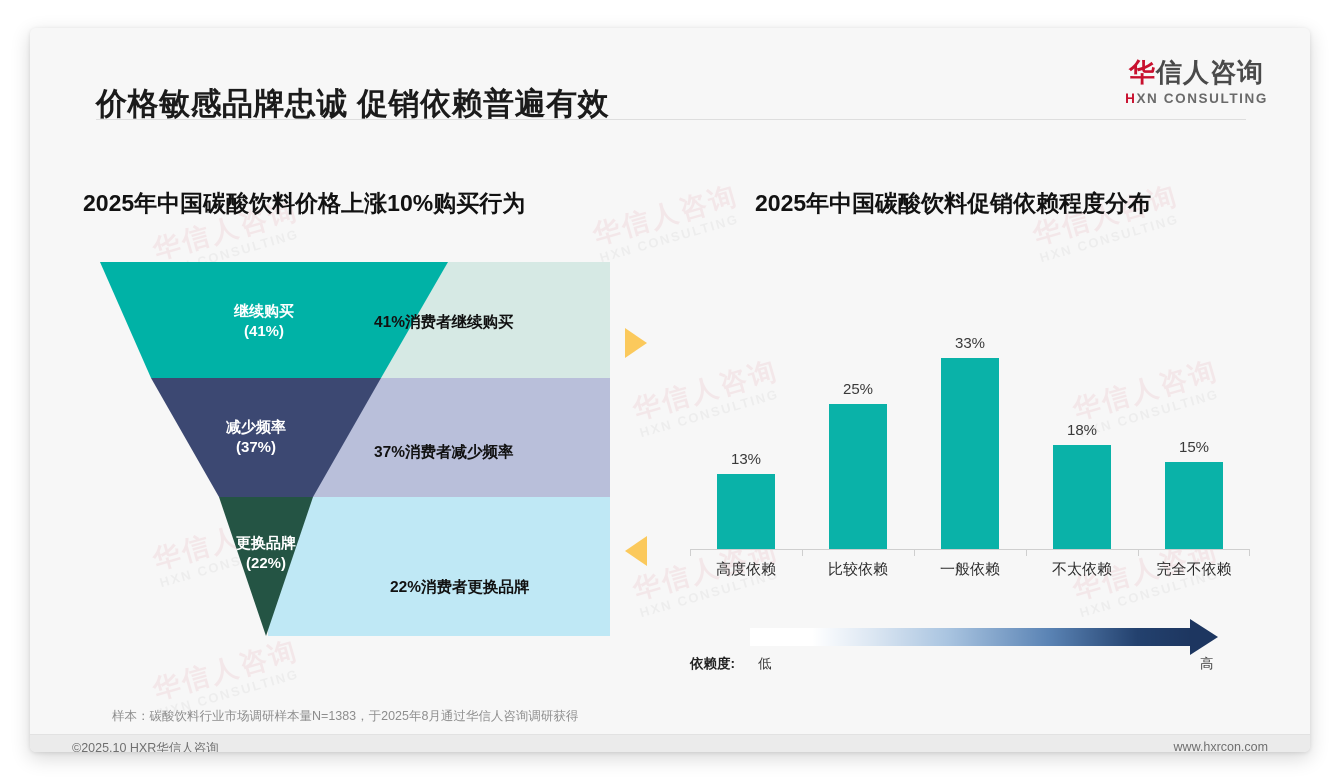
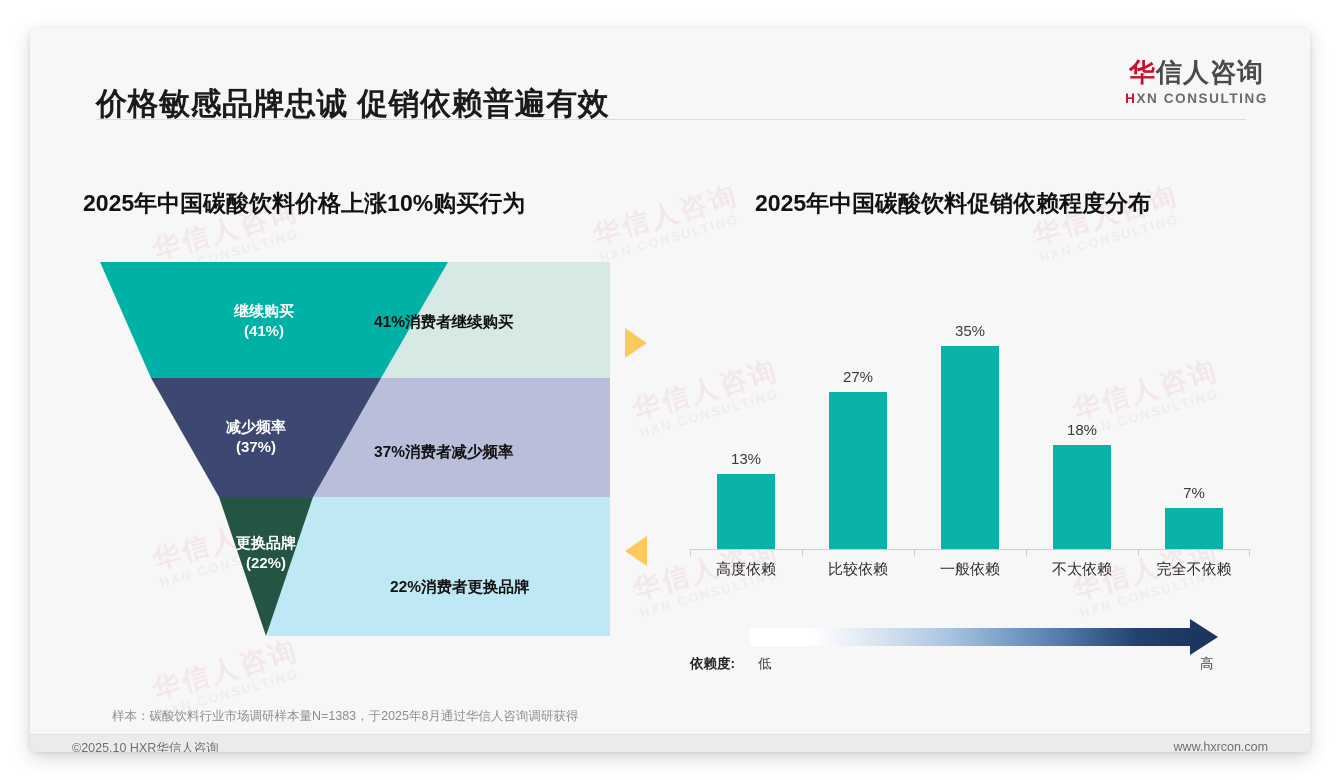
2025年中国碳酸饮料促销依赖程度分布/比较依赖: 25% -> 27%
2025年中国碳酸饮料促销依赖程度分布/一般依赖: 33% -> 35%
2025年中国碳酸饮料促销依赖程度分布/完全不依赖: 15% -> 7%
